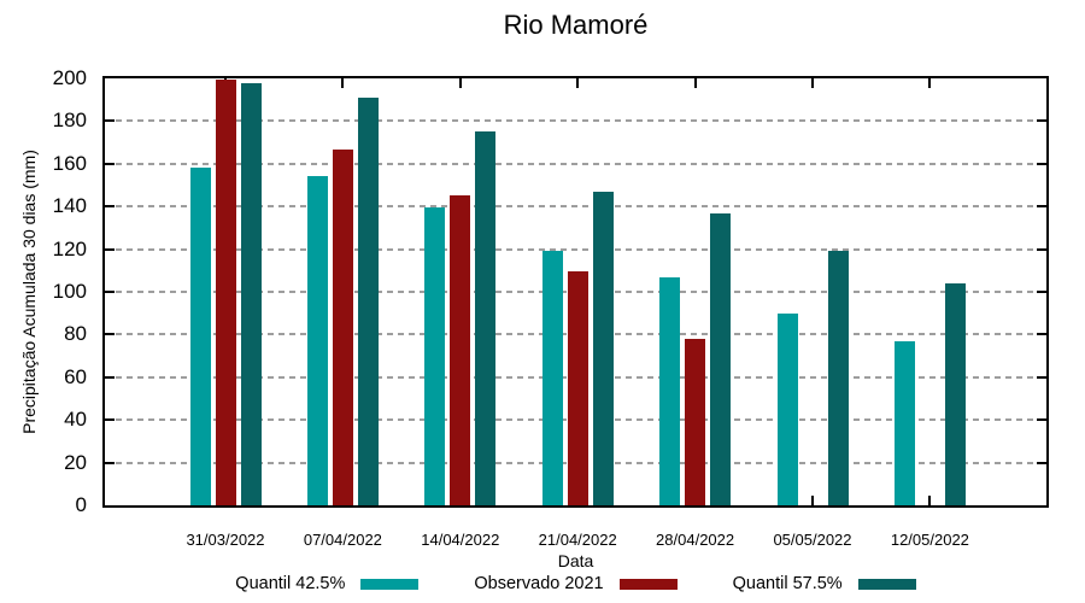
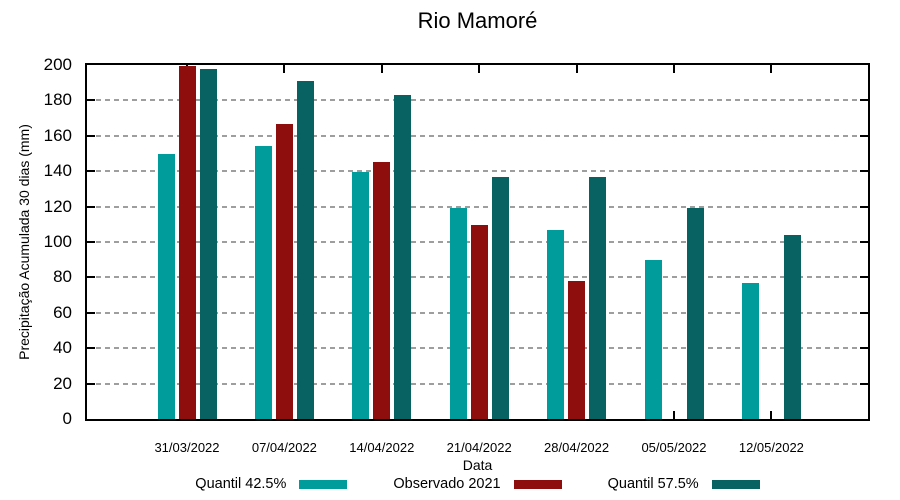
Quantil 42.5%/31/03/2022: 158 -> 150
Quantil 57.5%/14/04/2022: 175 -> 183
Quantil 57.5%/21/04/2022: 147 -> 137
